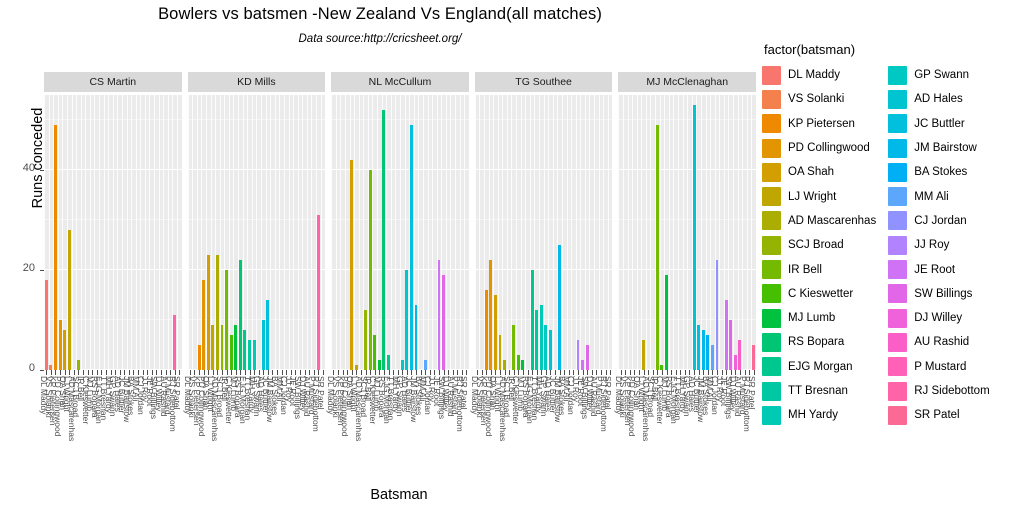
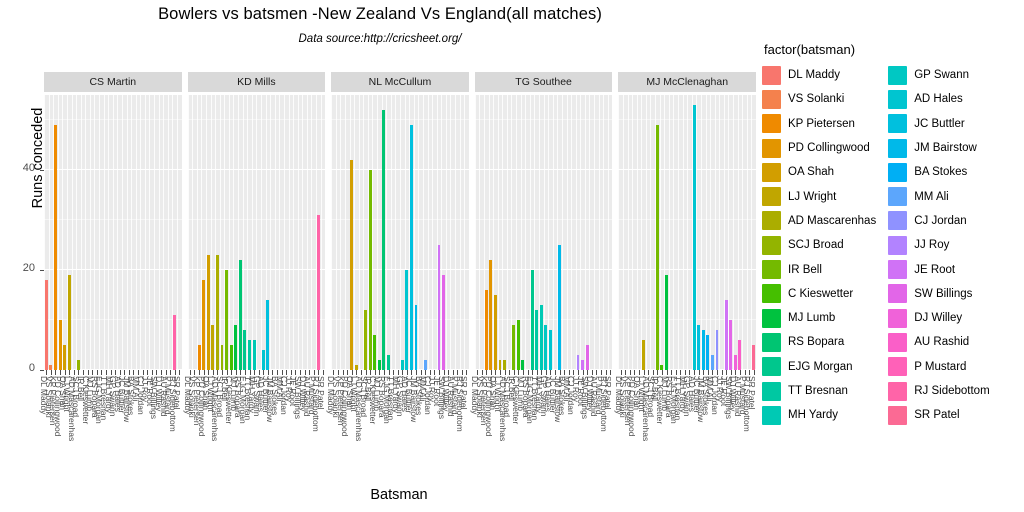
CS Martin/OA Shah: 8 -> 5
CS Martin/LJ Wright: 28 -> 19
TG Southee/LJ Wright: 7 -> 2
KD Mills/SCJ Broad: 9 -> 5
KD Mills/C Kieswetter: 7 -> 5
TG Southee/C Kieswetter: 3 -> 10
KD Mills/AD Hales: 10 -> 4
MJ McClenaghan/MM Ali: 5 -> 3
MJ McClenaghan/CJ Jordan: 22 -> 8
TG Southee/JJ Roy: 6 -> 3
NL McCullum/JE Root: 22 -> 25
